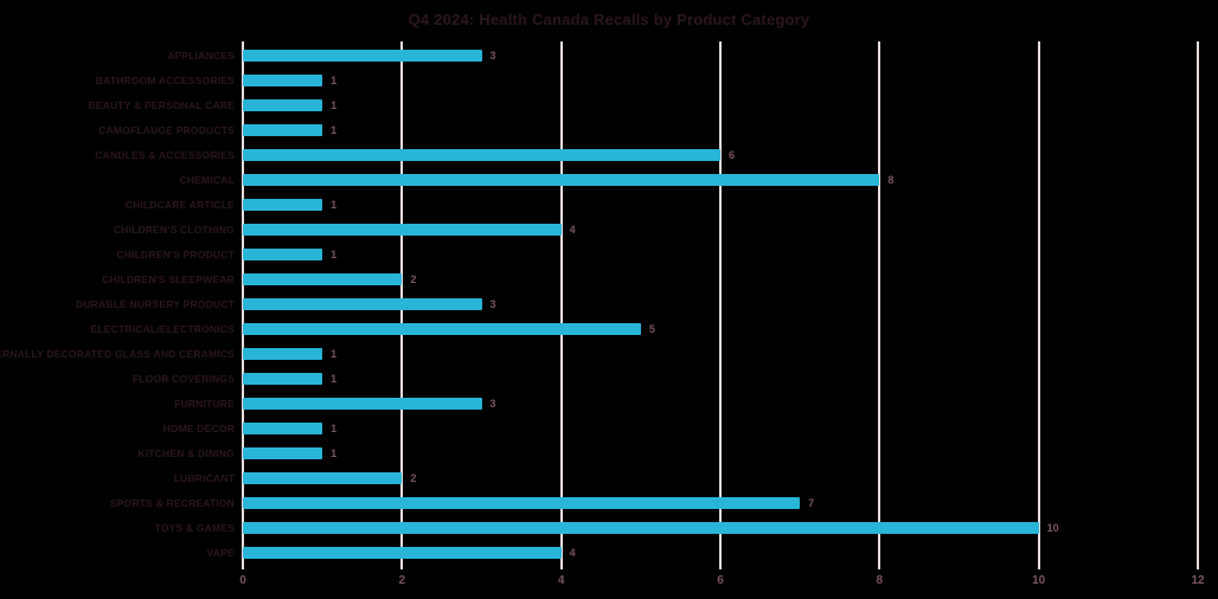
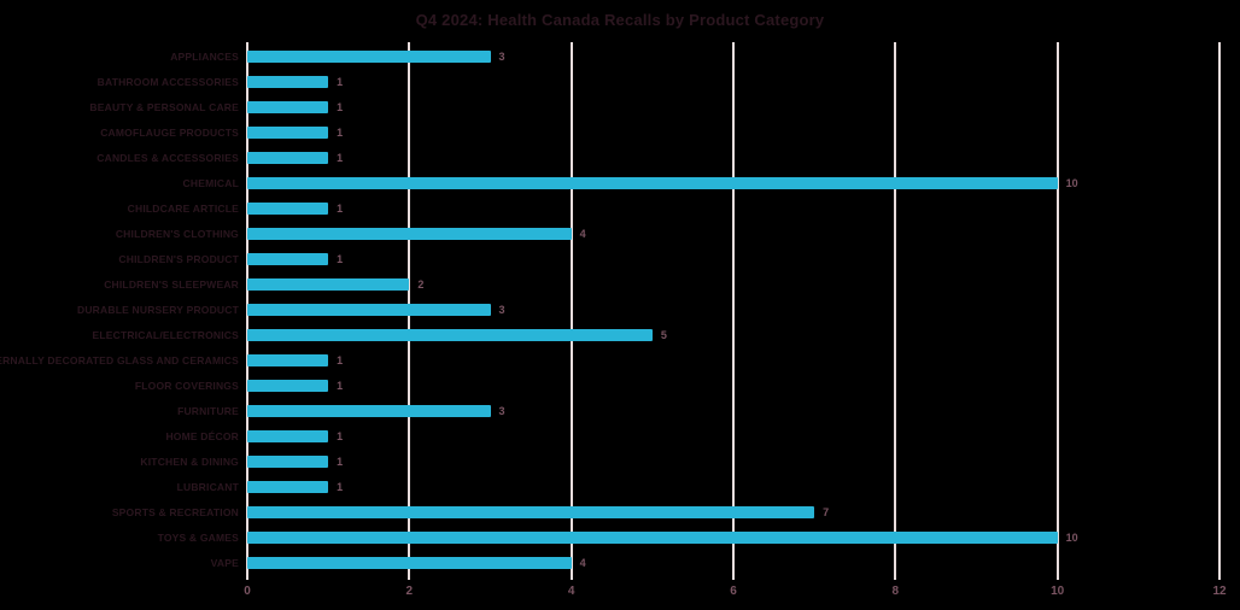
CANDLES & ACCESSORIES: 6 -> 1
CHEMICAL: 8 -> 10
LUBRICANT: 2 -> 1
